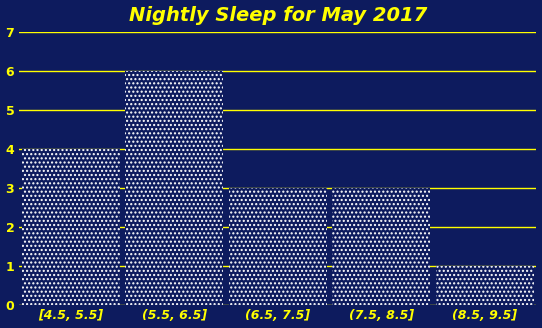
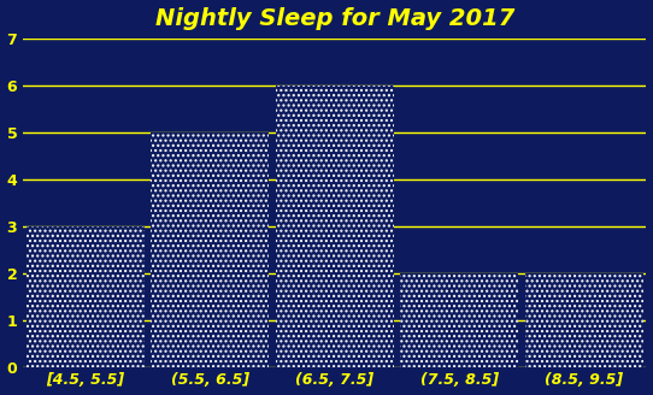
[4.5, 5.5]: 4 -> 3
(5.5, 6.5]: 6 -> 5
(6.5, 7.5]: 3 -> 6
(7.5, 8.5]: 3 -> 2
(8.5, 9.5]: 1 -> 2
